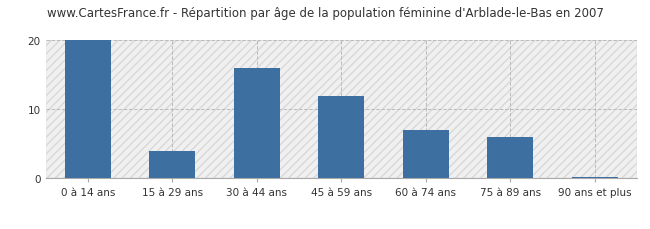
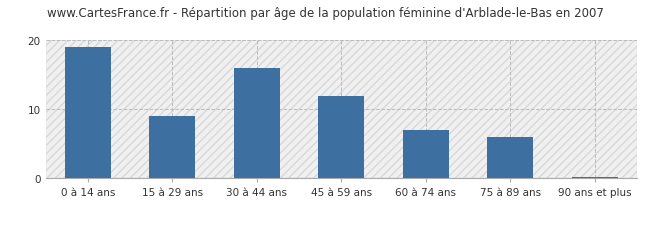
0 à 14 ans: 20.0 -> 19.0
15 à 29 ans: 4.0 -> 9.0
